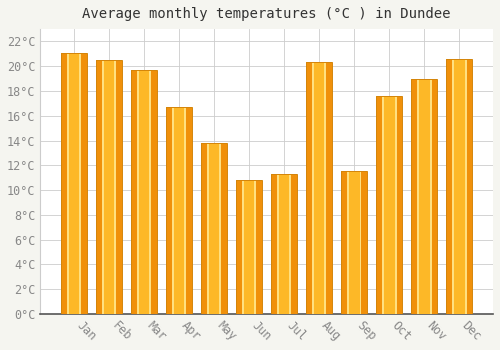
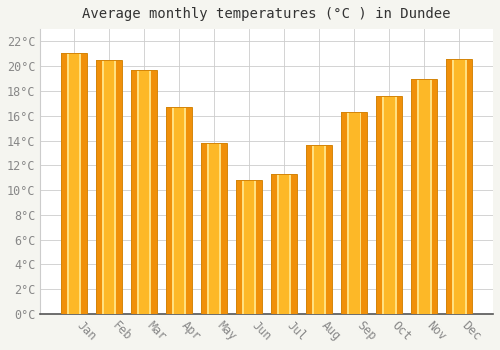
Aug: 20.3°C -> 13.6°C
Sep: 11.5°C -> 16.3°C
